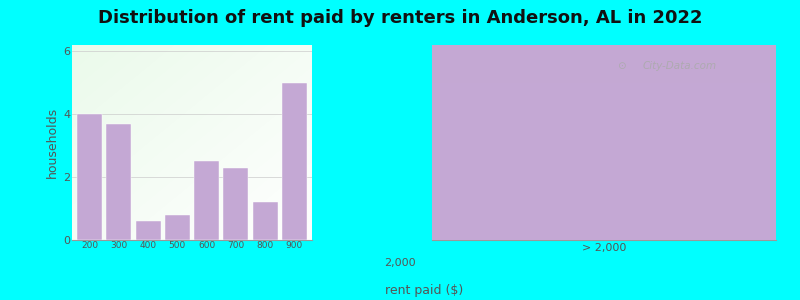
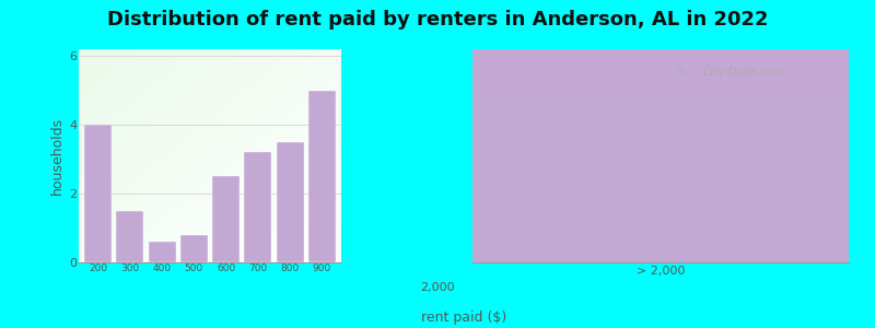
300: 3.7 -> 1.5
700: 2.3 -> 3.2
800: 1.2 -> 3.5
